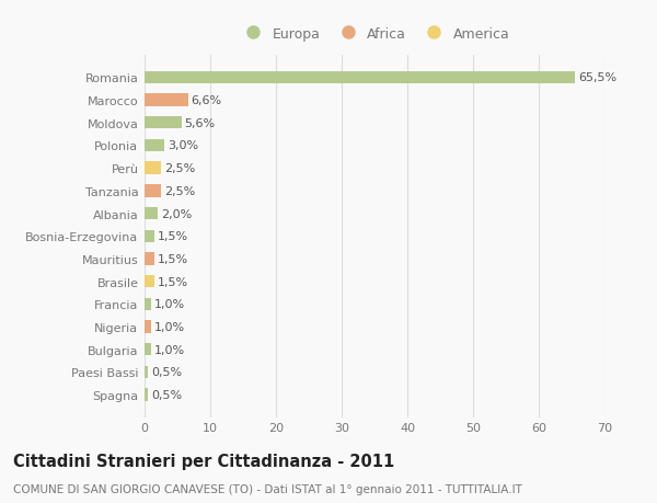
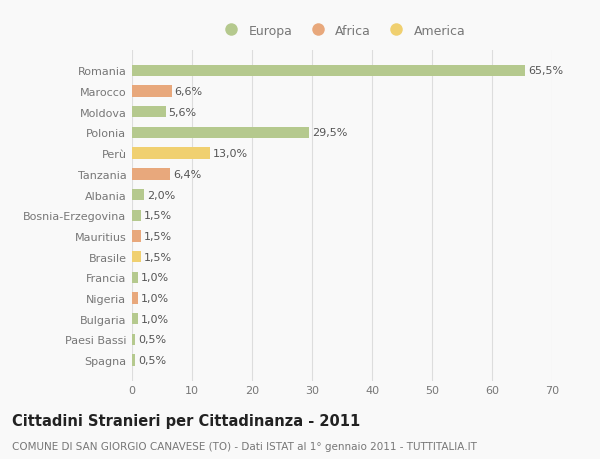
Polonia: 3,0% -> 29,5%
Perù: 2,5% -> 13,0%
Tanzania: 2,5% -> 6,4%
